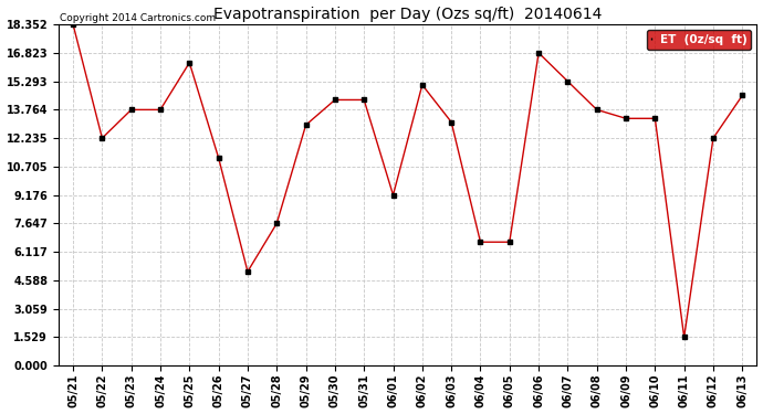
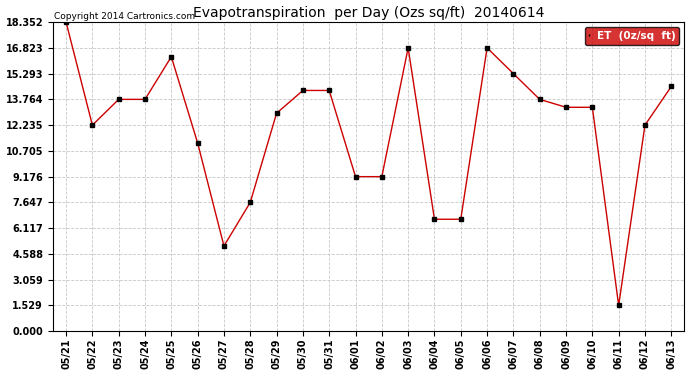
06/02: 15.1 -> 9.2
06/03: 13.1 -> 16.8
